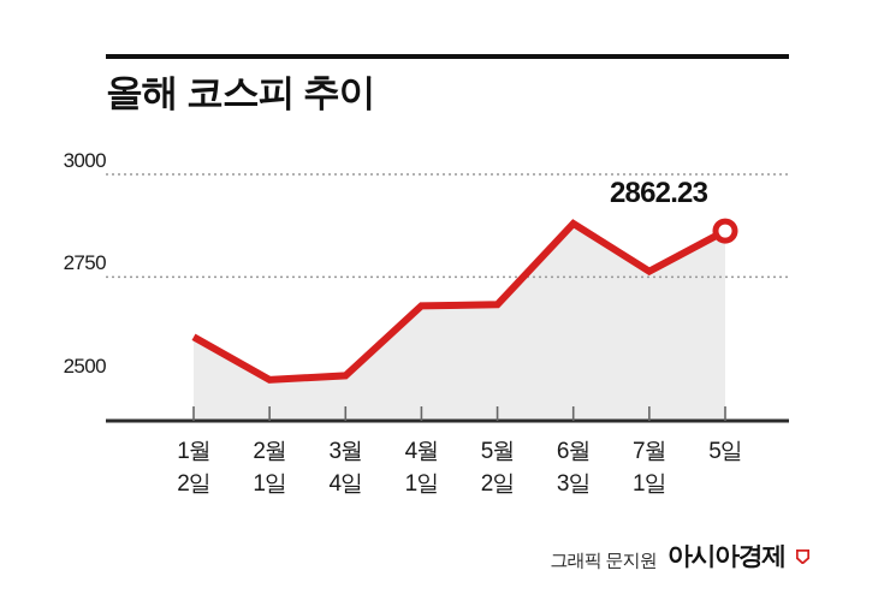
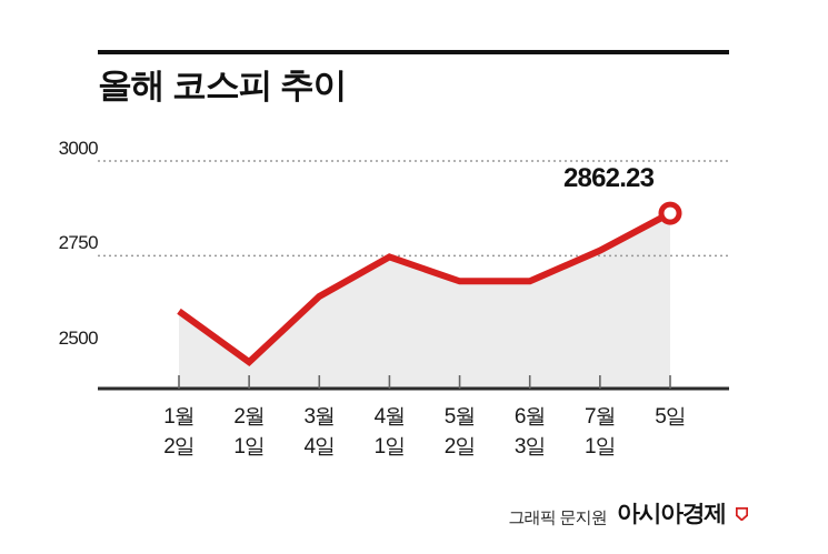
2월 1일: 2500 -> 2470
3월 4일: 2510 -> 2640
4월 1일: 2680 -> 2750
6월 3일: 2880 -> 2680
